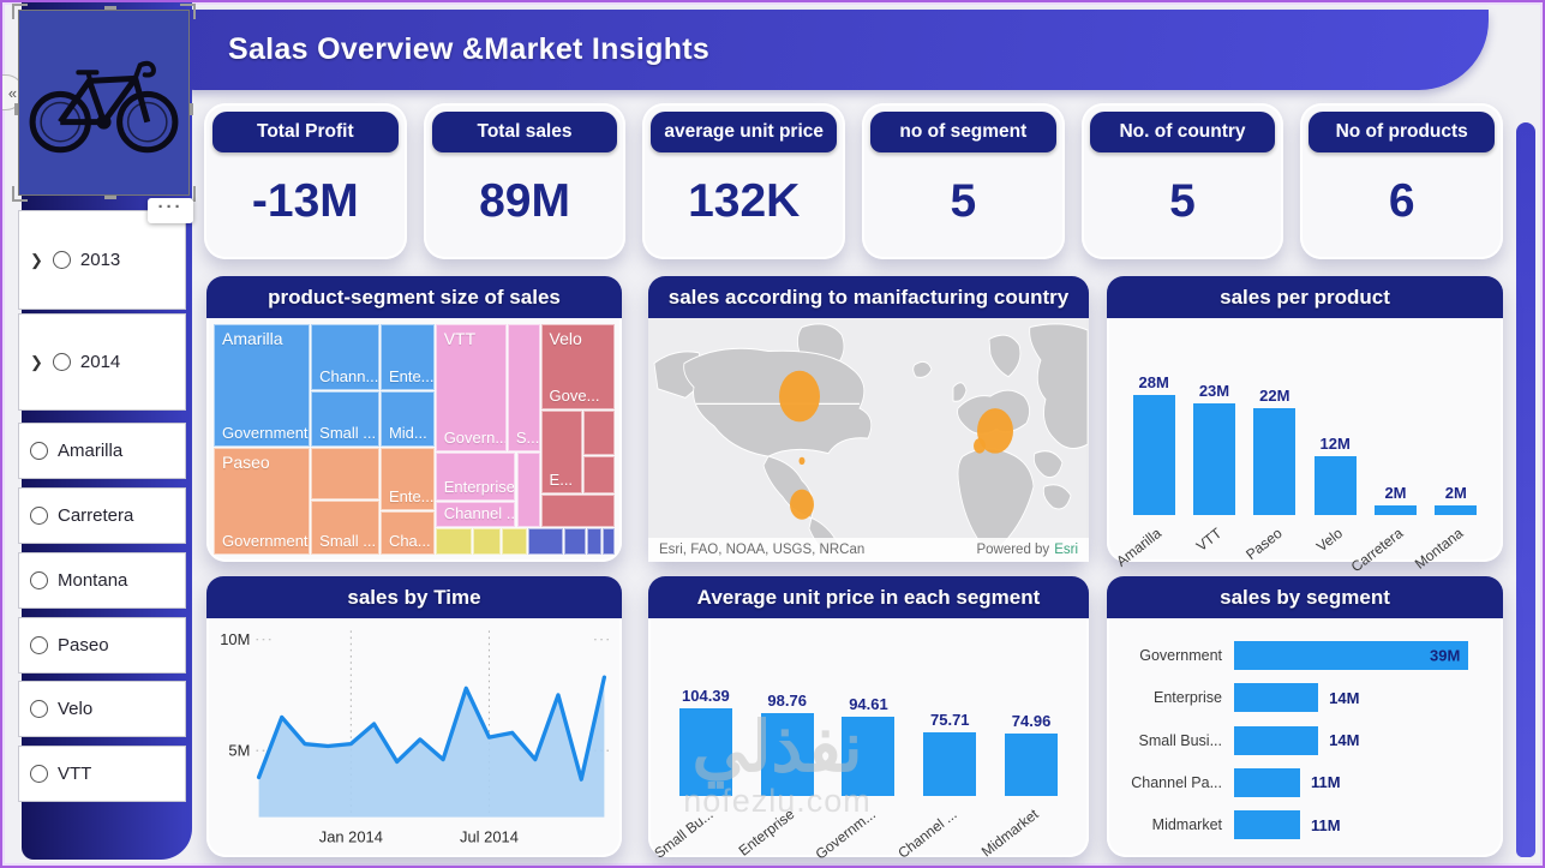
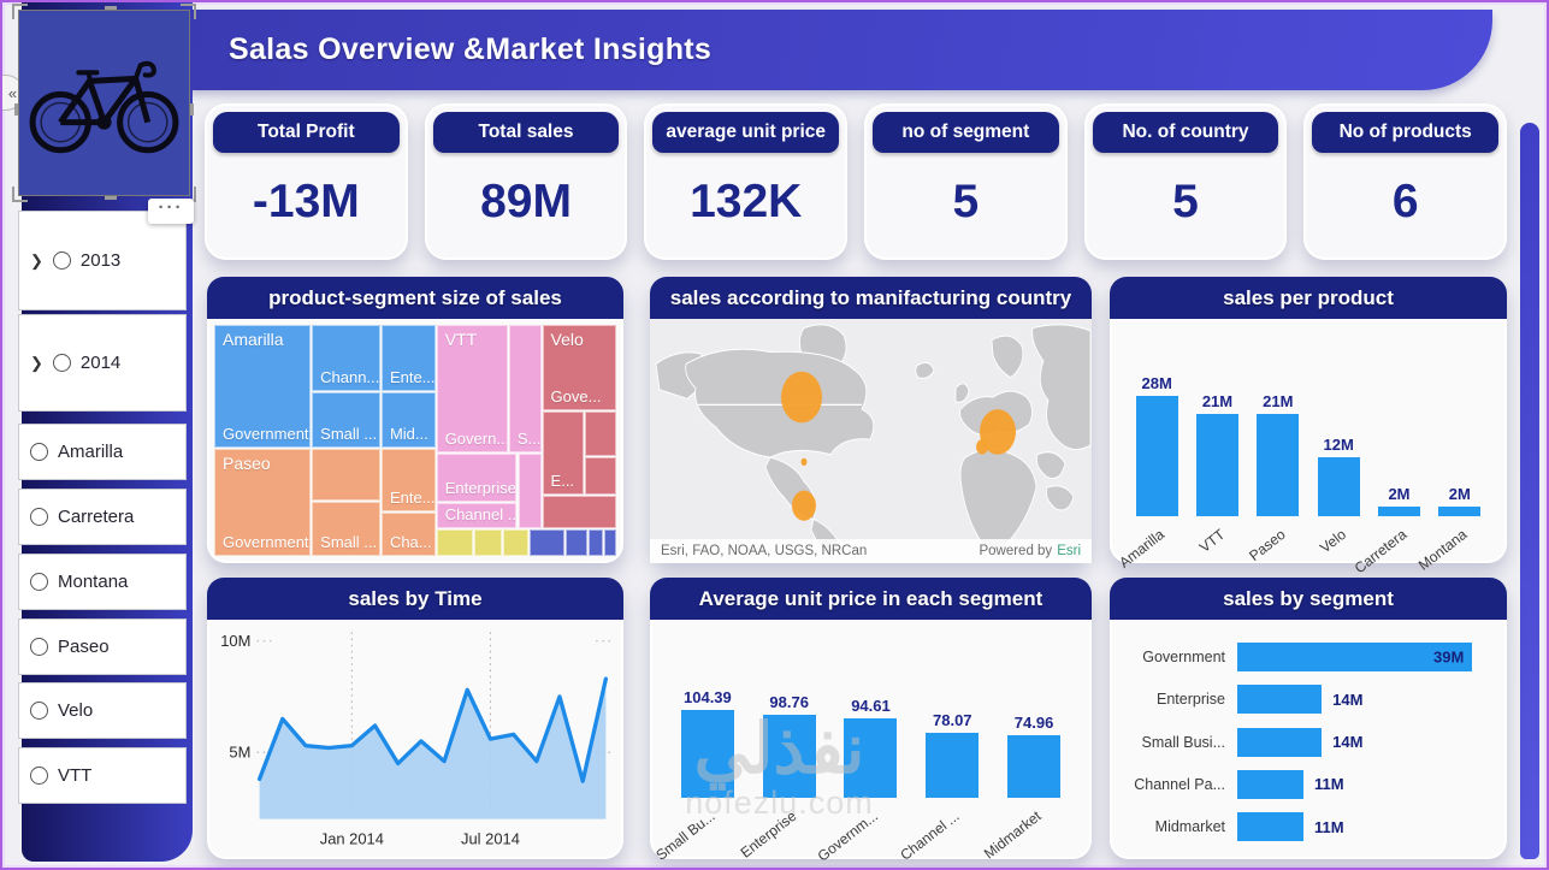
sales per product/VTT: 23M -> 21M
sales per product/Paseo: 22M -> 21M
Average unit price in each segment/Channel ...: 75.71 -> 78.07
